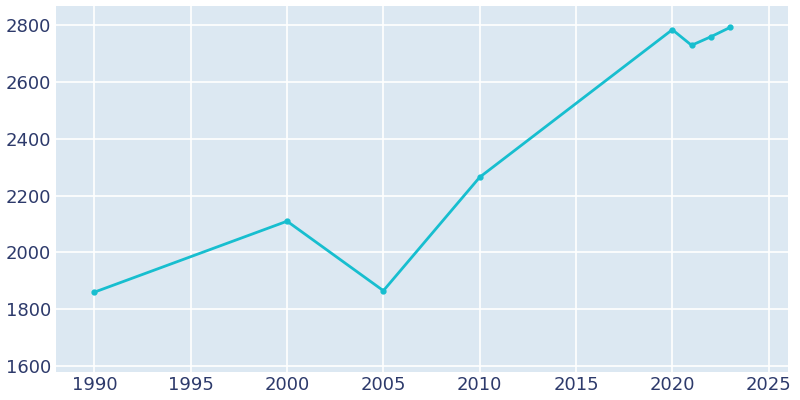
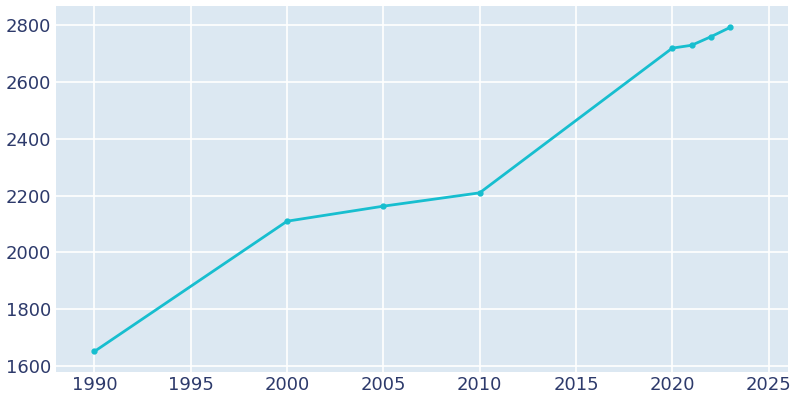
1990: 1860 -> 1651
2005: 1865 -> 2163
2010: 2265 -> 2210
2020: 2785 -> 2720
